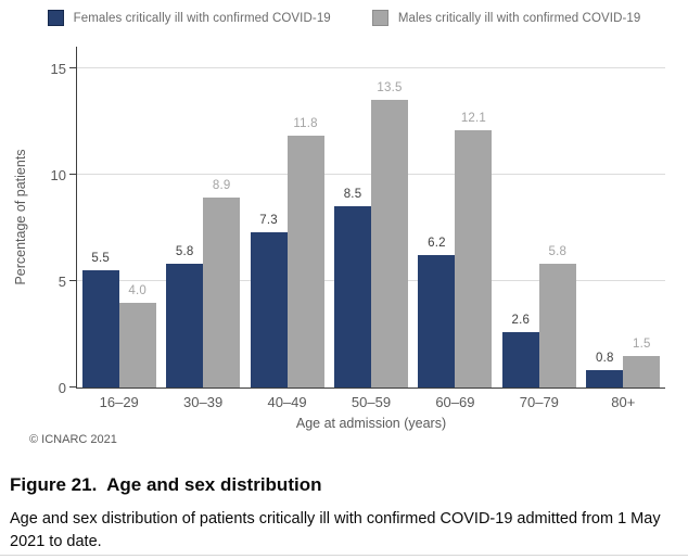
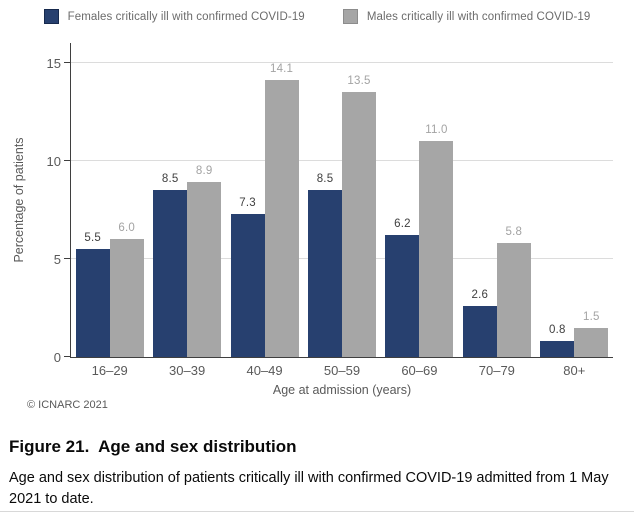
Males critically ill with confirmed COVID-19/16–29: 4.0 -> 6.0
Females critically ill with confirmed COVID-19/30–39: 5.8 -> 8.5
Males critically ill with confirmed COVID-19/40–49: 11.8 -> 14.1
Males critically ill with confirmed COVID-19/60–69: 12.1 -> 11.0
